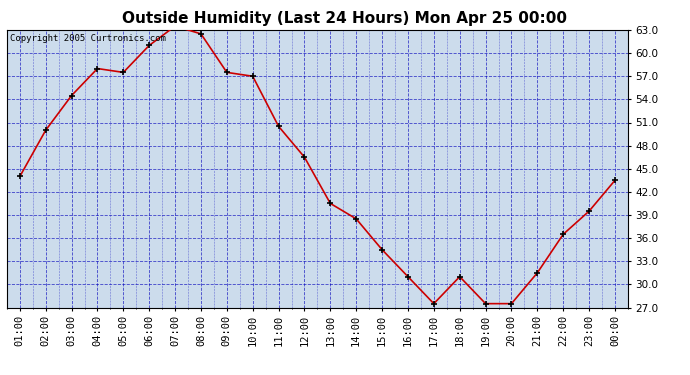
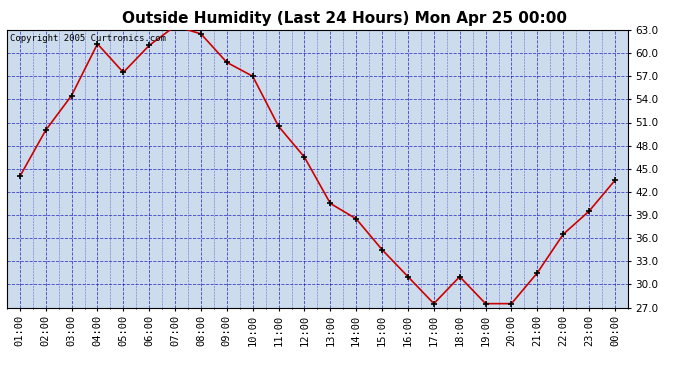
04:00: 58.0 -> 61.2
09:00: 57.5 -> 58.8
